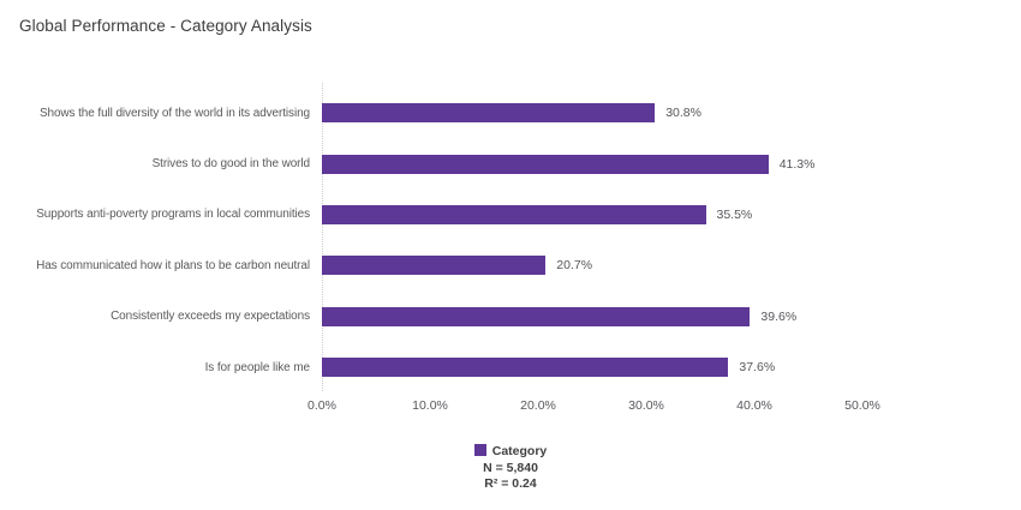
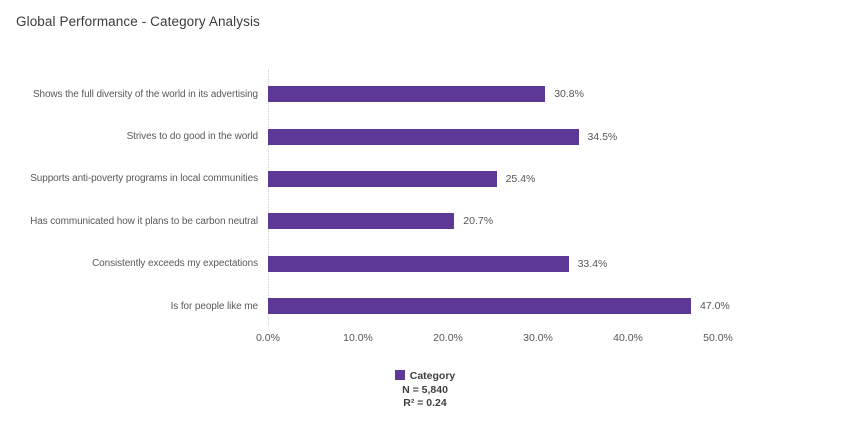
Strives to do good in the world: 41.3% -> 34.5%
Supports anti-poverty programs in local communities: 35.5% -> 25.4%
Consistently exceeds my expectations: 39.6% -> 33.4%
Is for people like me: 37.6% -> 47.0%
